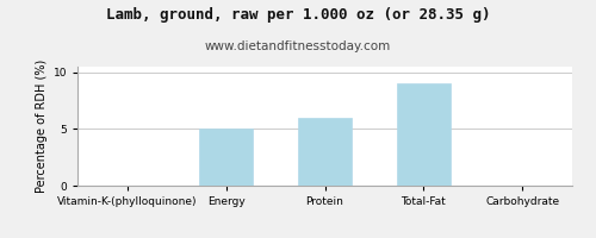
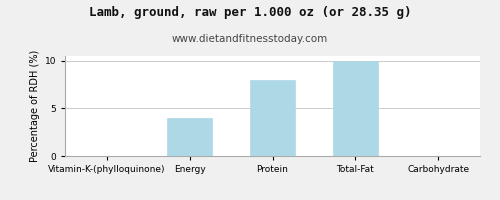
Energy: 5 -> 4
Protein: 6 -> 8
Total-Fat: 9 -> 10
